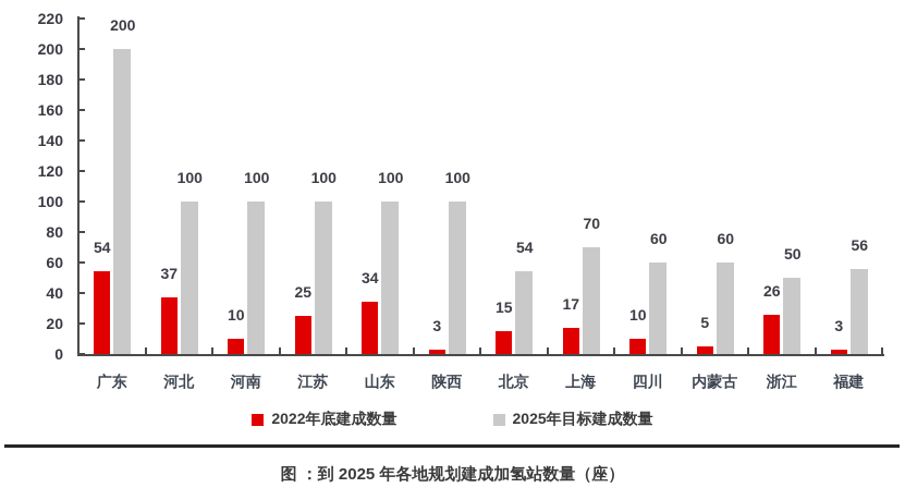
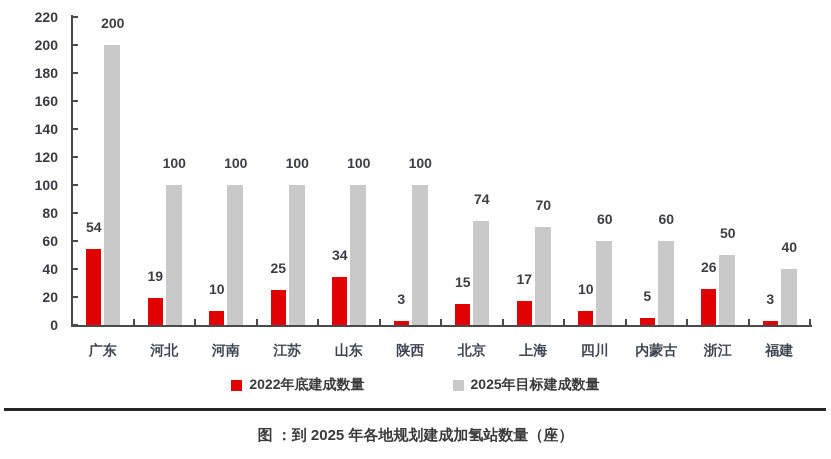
2022年底建成数量/河北: 37 -> 19
2025年目标建成数量/北京: 54 -> 74
2025年目标建成数量/福建: 56 -> 40
